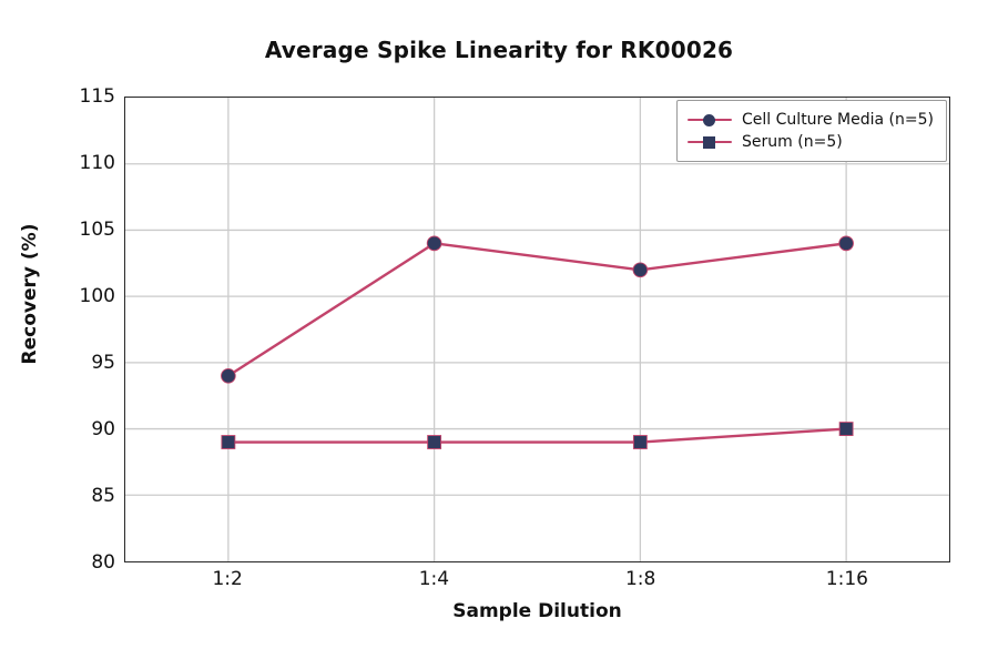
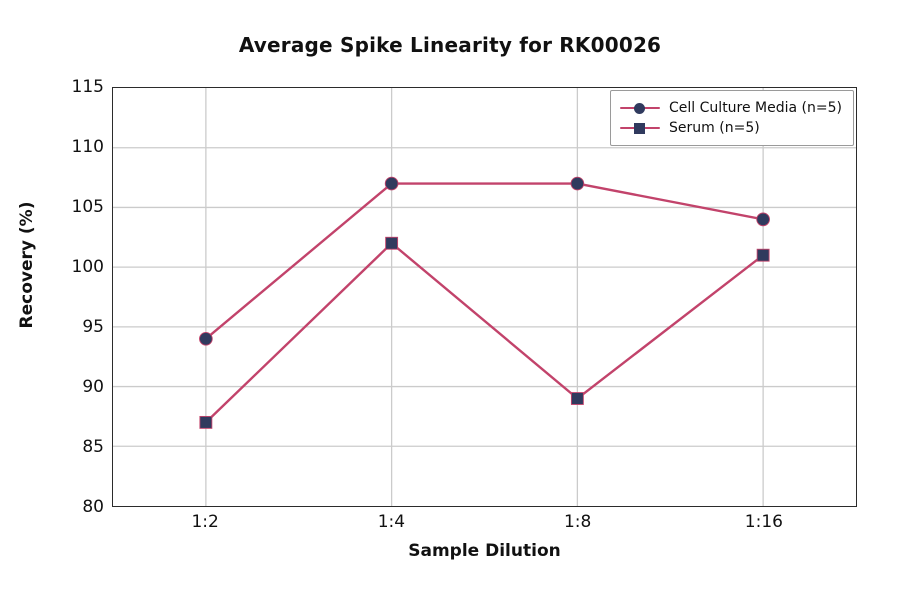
Serum (n=5)/1:2: 89 -> 87
Cell Culture Media (n=5)/1:4: 104 -> 107
Serum (n=5)/1:4: 89 -> 102
Cell Culture Media (n=5)/1:8: 102 -> 107
Serum (n=5)/1:16: 90 -> 101
